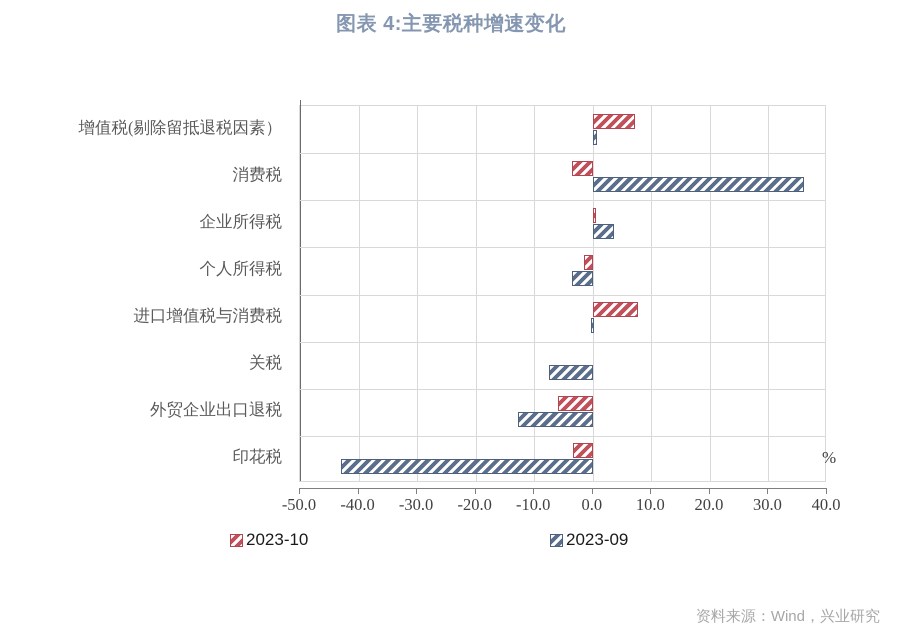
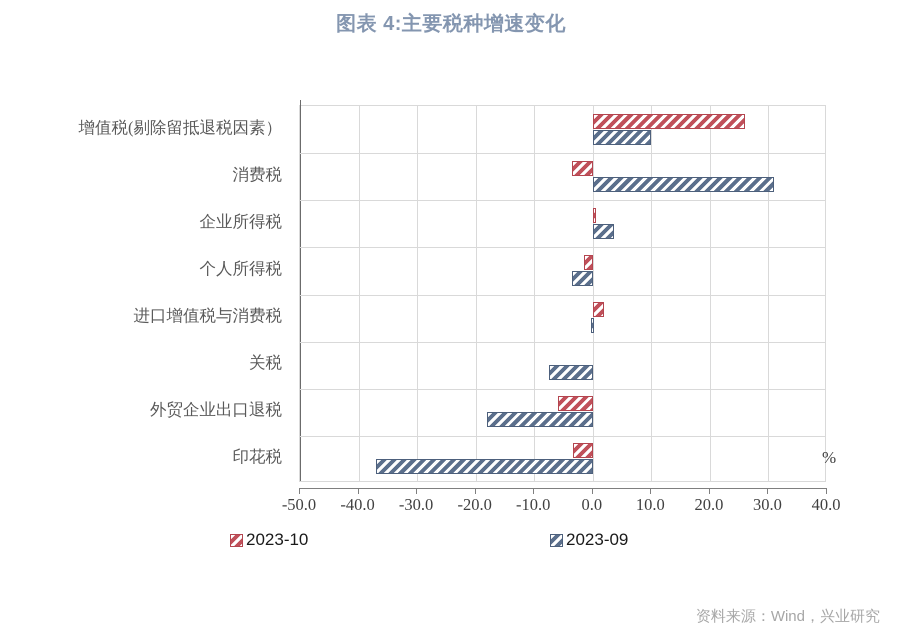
2023-10/增值税(剔除留抵退税因素）: 7 -> 26
2023-09/增值税(剔除留抵退税因素）: 1 -> 10
2023-09/消费税: 36 -> 31
2023-10/进口增值税与消费税: 8 -> 2
2023-09/外贸企业出口退税: -13 -> -18
2023-09/印花税: -43 -> -37
